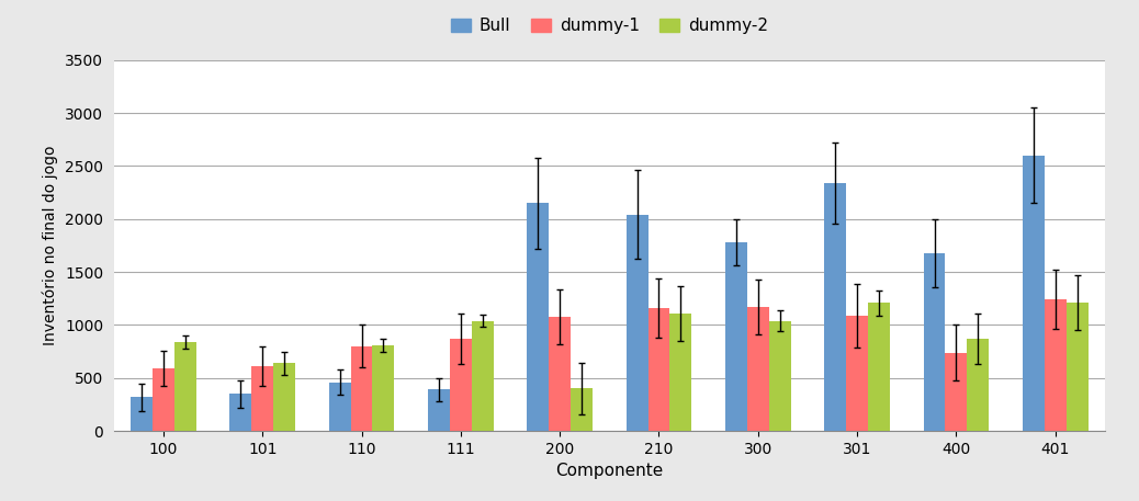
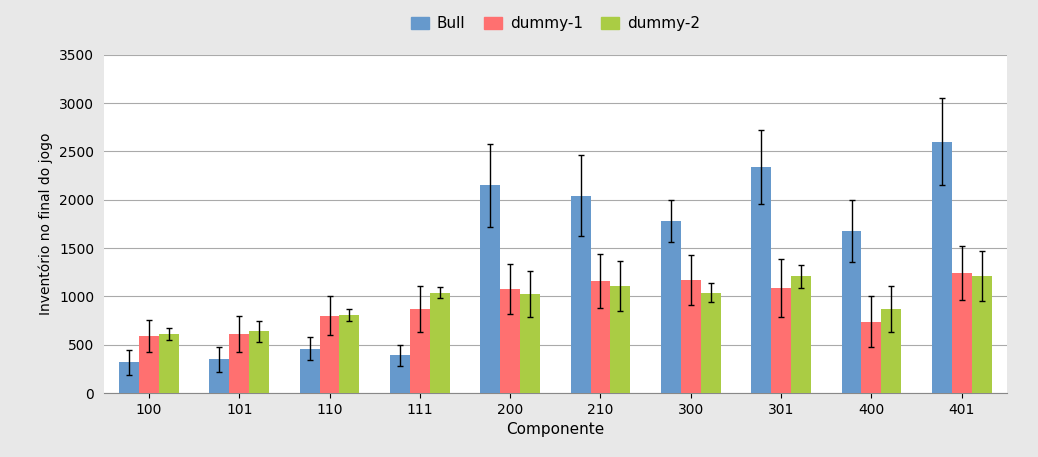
dummy-2/100: 840 -> 610
dummy-2/200: 400 -> 1020
